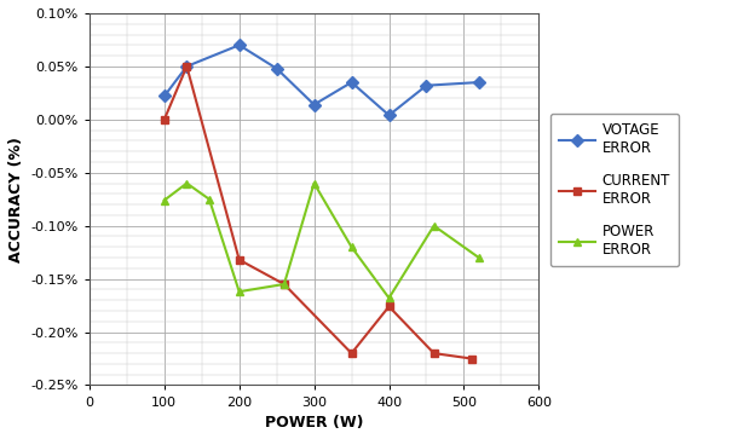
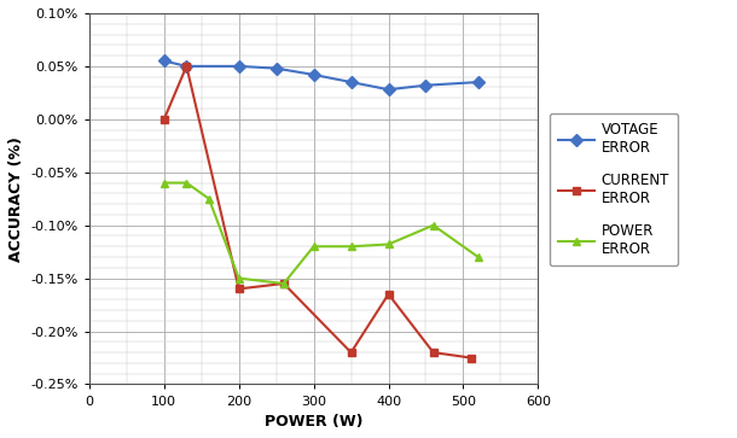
VOTAGE ERROR/100: 0.022% -> 0.055%
POWER ERROR/100: -0.076% -> -0.060%
VOTAGE ERROR/200: 0.070% -> 0.050%
CURRENT ERROR/200: -0.132% -> -0.160%
POWER ERROR/200: -0.162% -> -0.150%
VOTAGE ERROR/300: 0.014% -> 0.042%
POWER ERROR/300: -0.060% -> -0.120%
VOTAGE ERROR/400: 0.004% -> 0.028%
CURRENT ERROR/400: -0.176% -> -0.165%
POWER ERROR/400: -0.168% -> -0.118%
